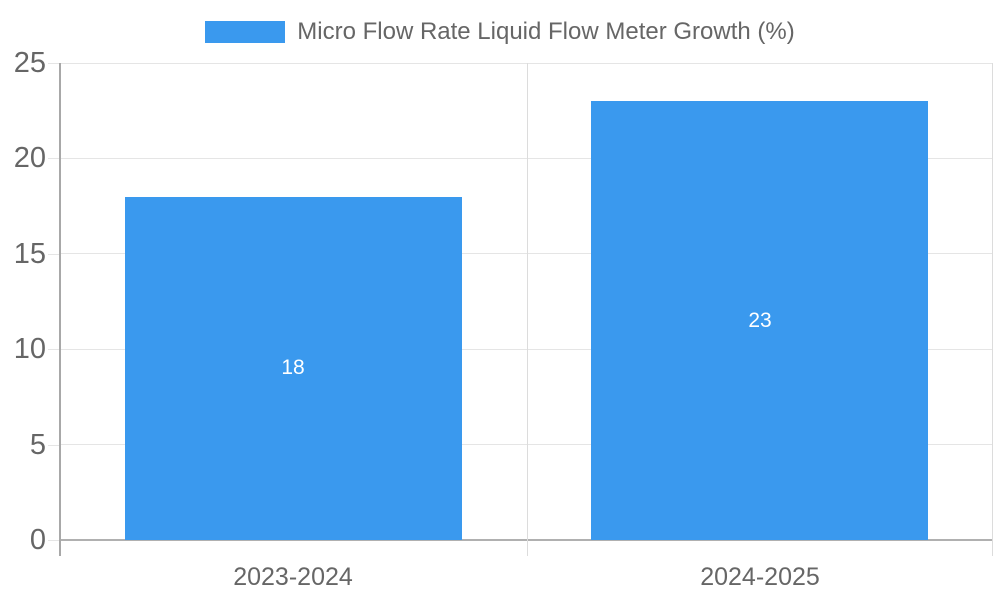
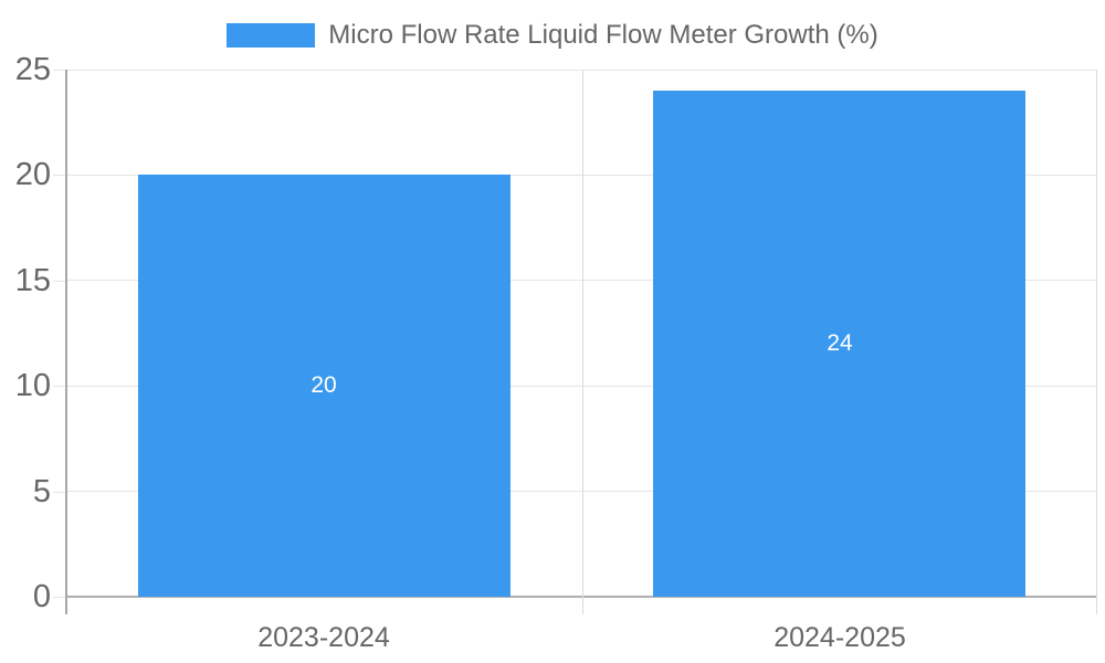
2023-2024: 18 -> 20
2024-2025: 23 -> 24
